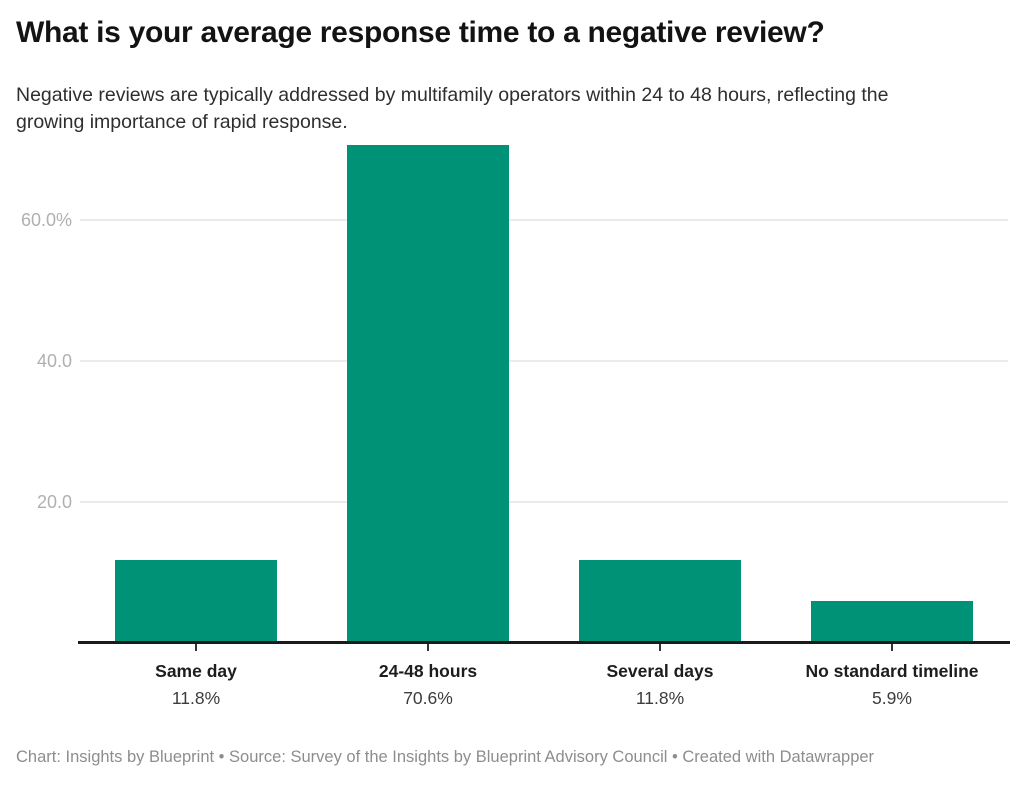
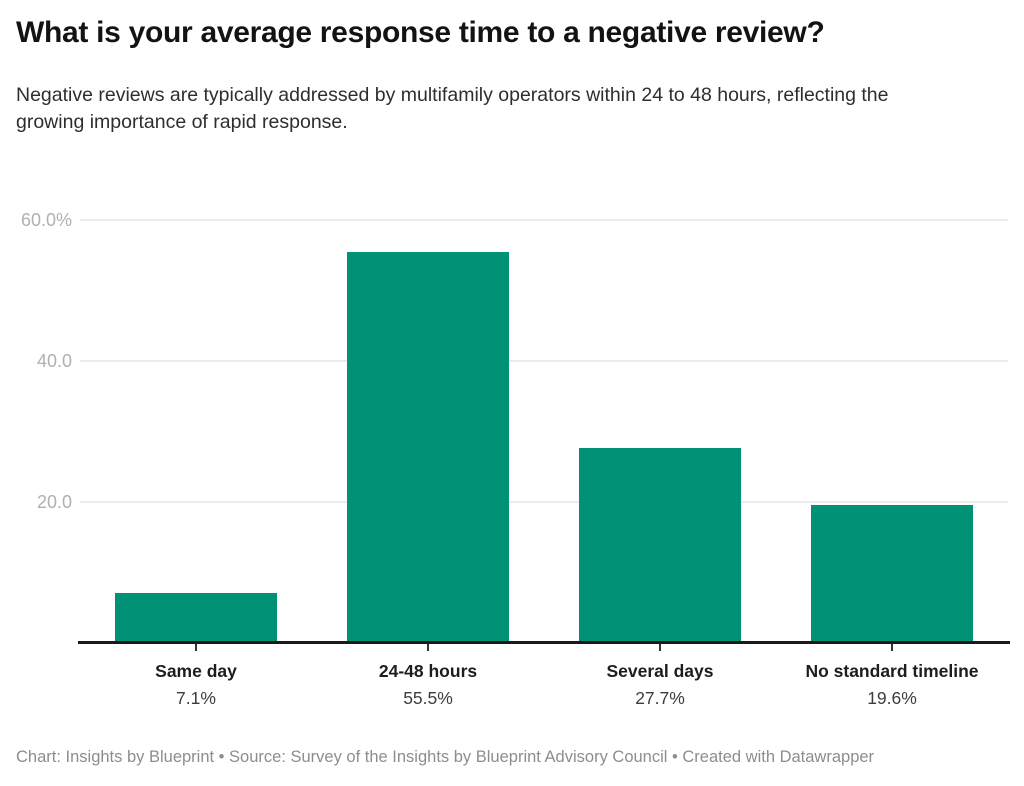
Same day: 11.8% -> 7.1%
24-48 hours: 70.6% -> 55.5%
Several days: 11.8% -> 27.7%
No standard timeline: 5.9% -> 19.6%
